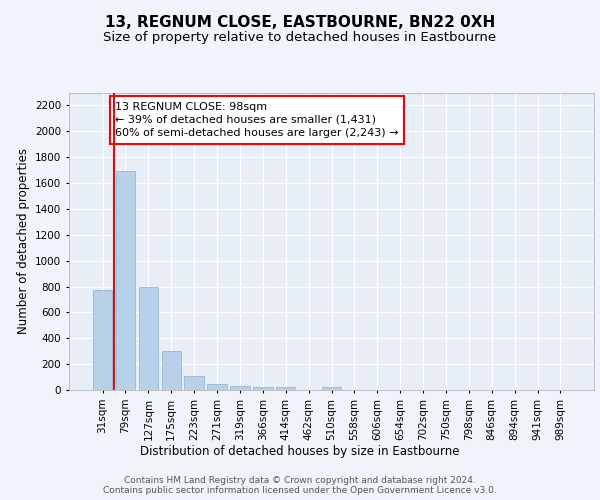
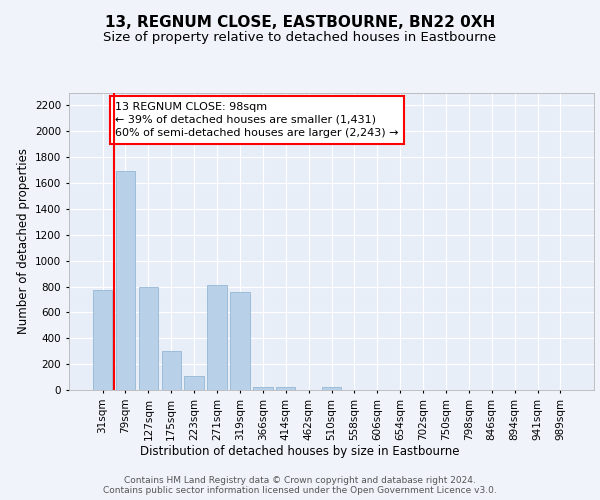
271sqm: 40 -> 810
319sqm: 30 -> 760
